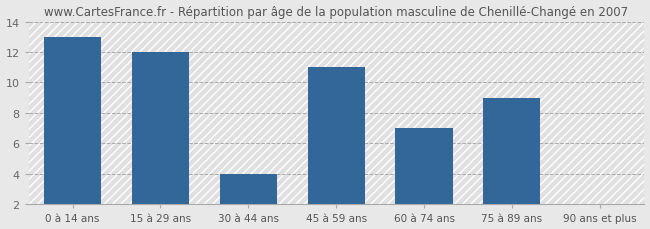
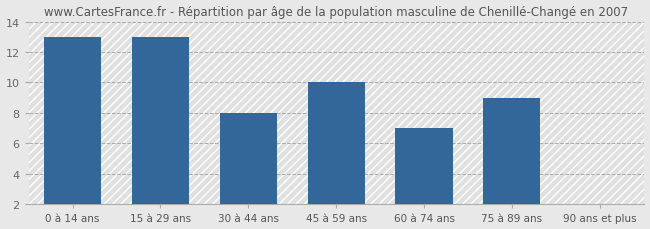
15 à 29 ans: 12 -> 13
30 à 44 ans: 4 -> 8
45 à 59 ans: 11 -> 10
